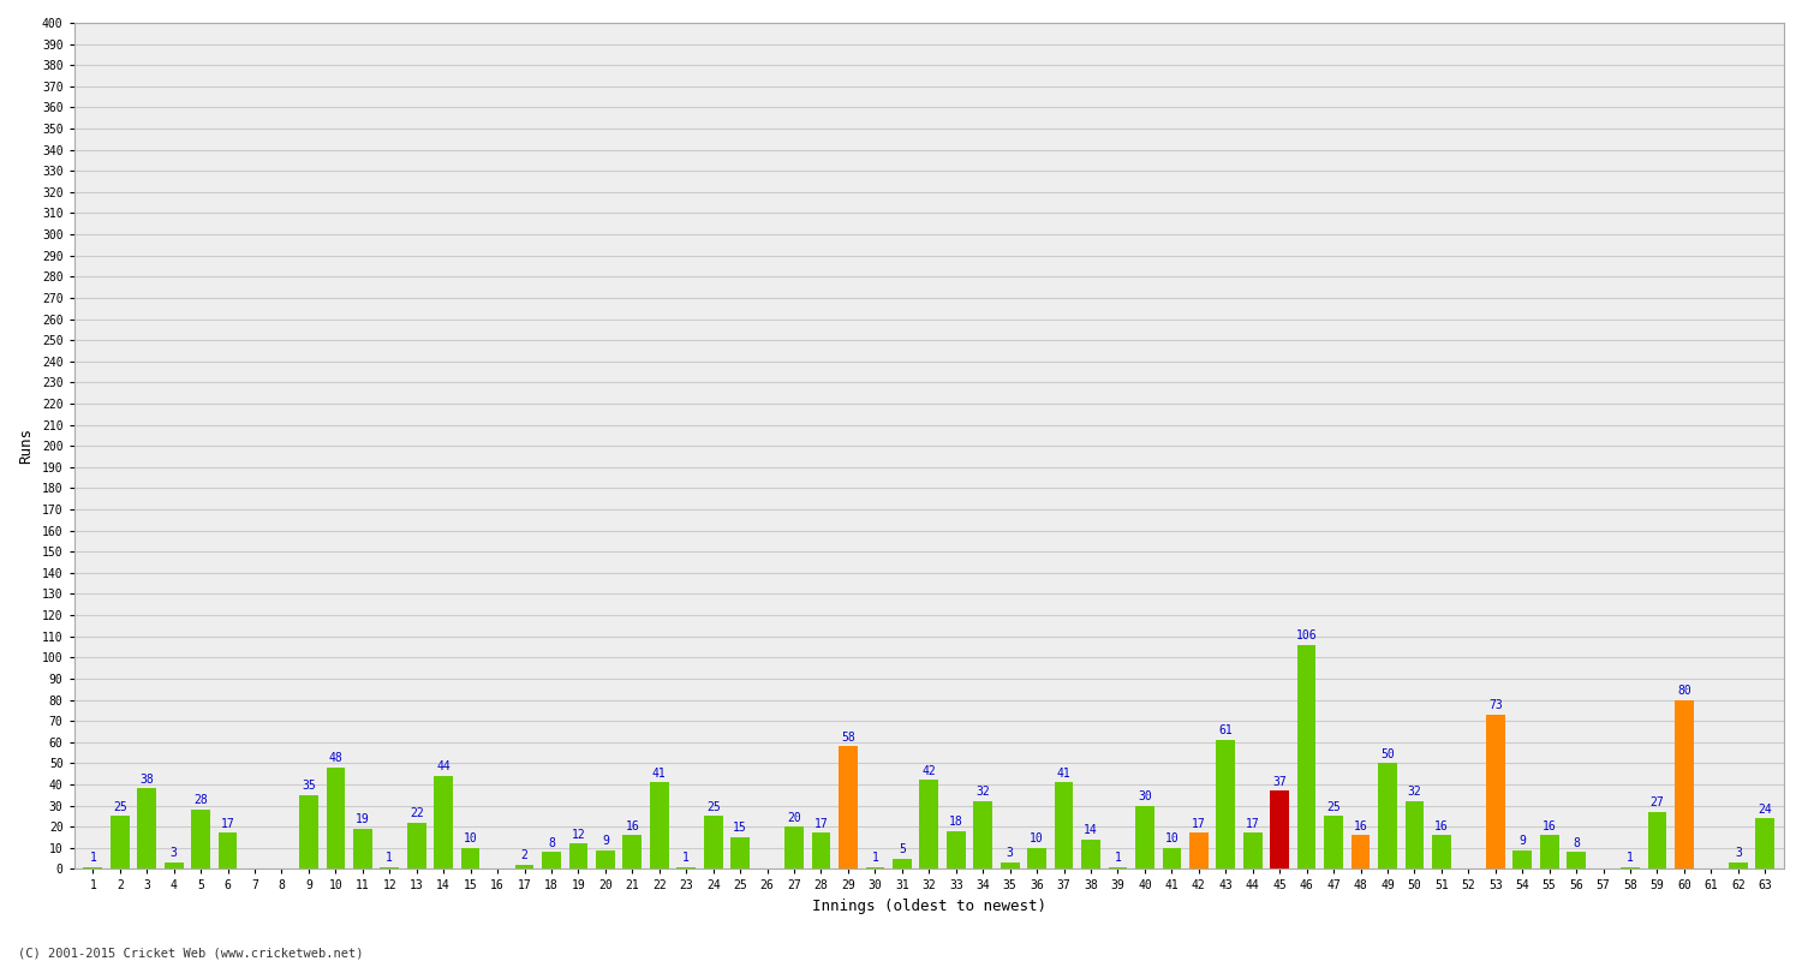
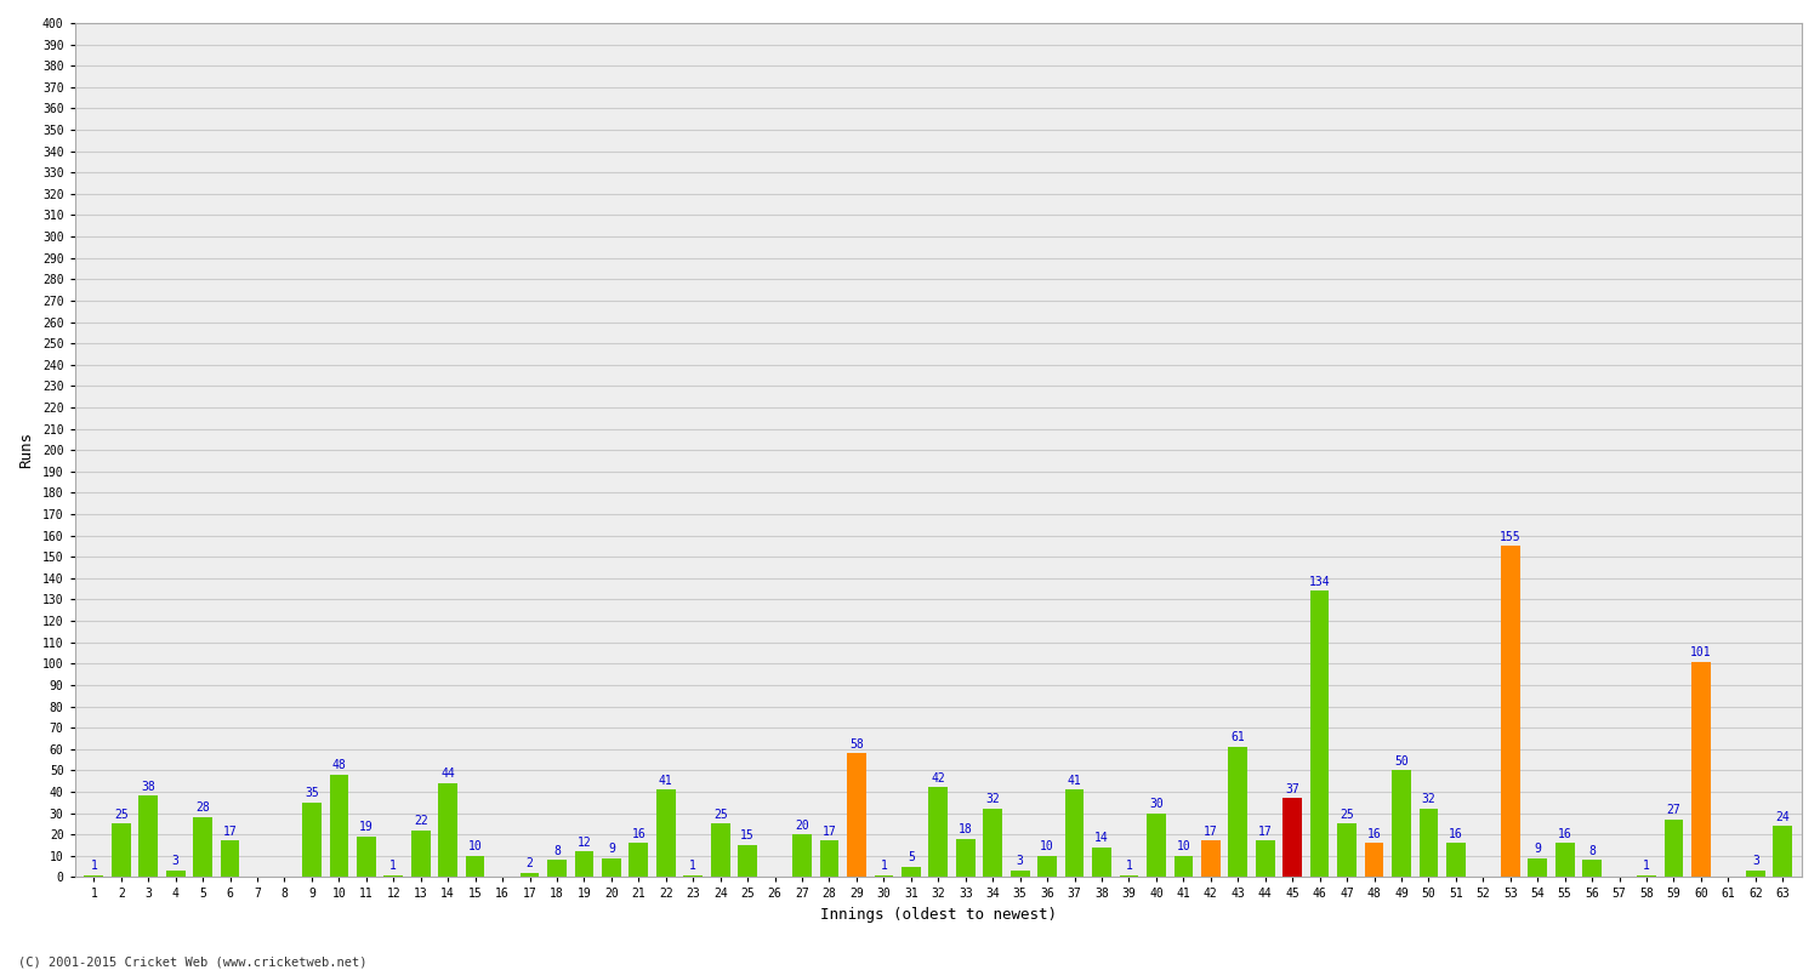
46: 106 -> 134
53: 73 -> 155
60: 80 -> 101
